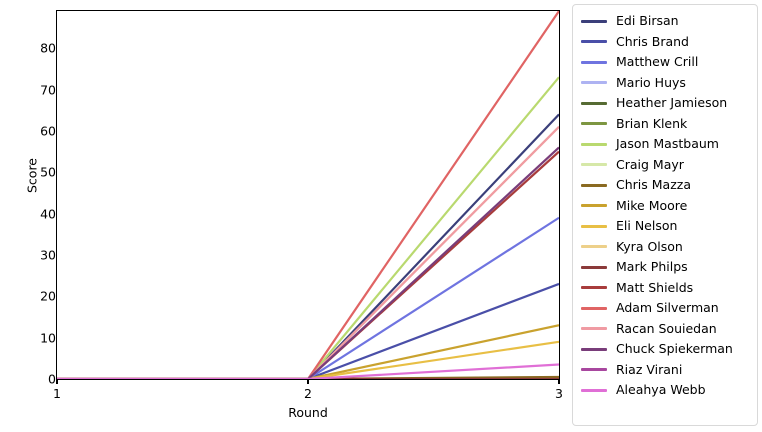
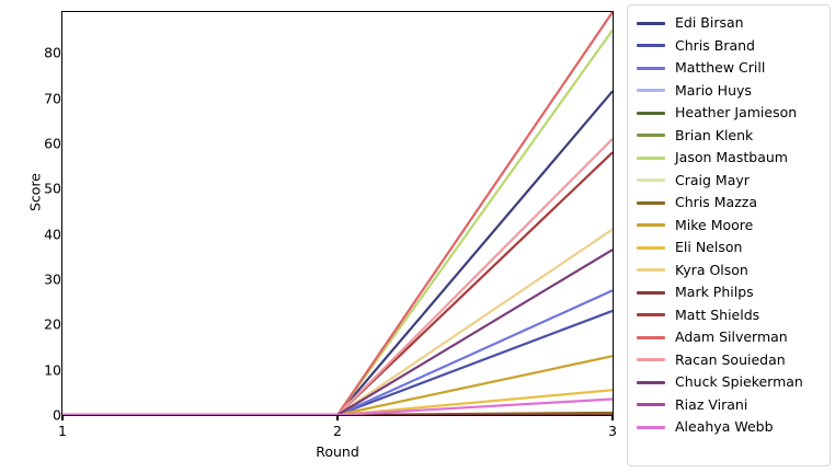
Edi Birsan/3: 64 -> 72
Matthew Crill/3: 39 -> 28
Jason Mastbaum/3: 73 -> 85
Eli Nelson/3: 9 -> 6
Kyra Olson/3: 61 -> 41
Matt Shields/3: 55 -> 58
Chuck Spiekerman/3: 56 -> 36
Riaz Virani/3: 34 -> 26
